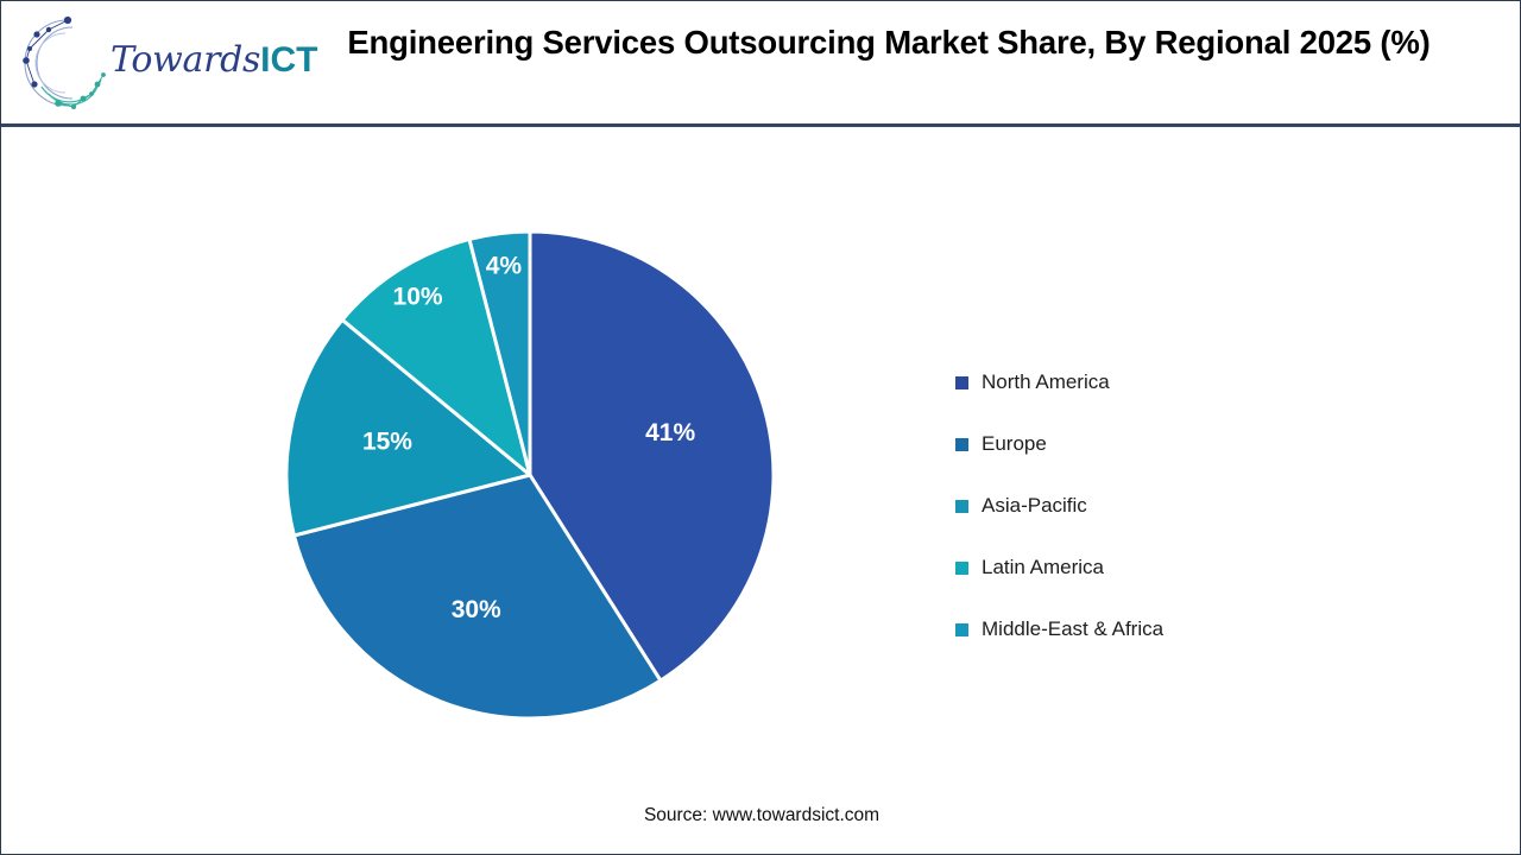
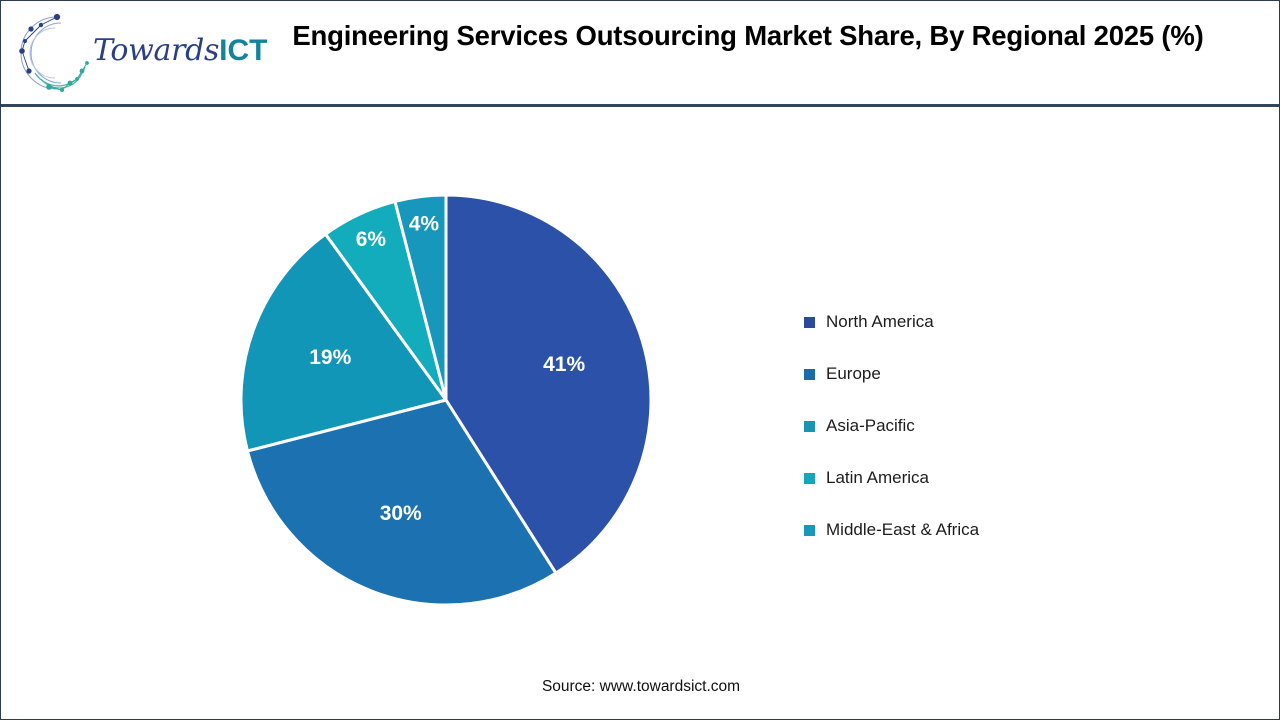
Asia-Pacific: 15% -> 19%
Latin America: 10% -> 6%
